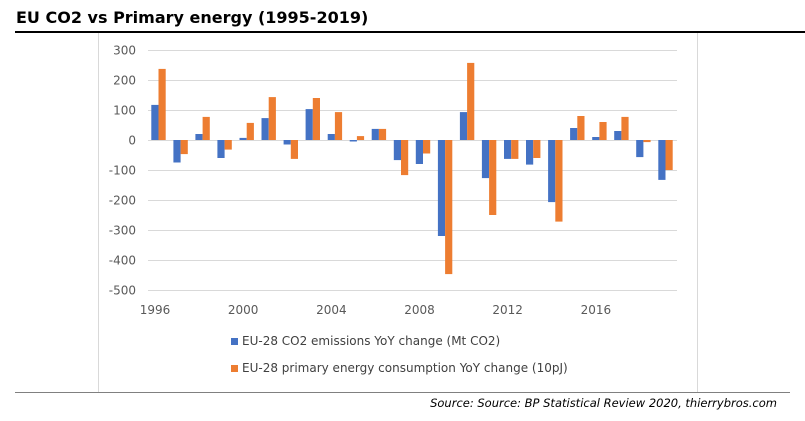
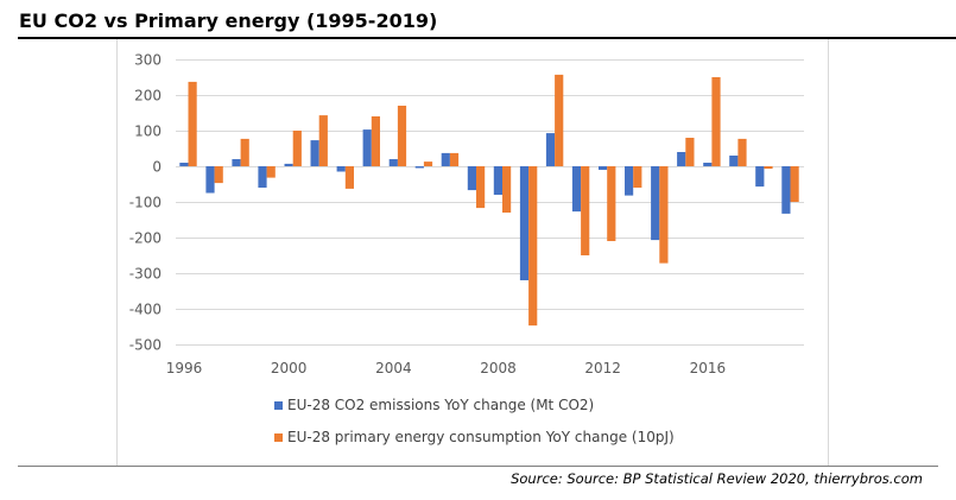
EU-28 CO2 emissions YoY change (Mt CO2)/1996: 120 -> 10
EU-28 primary energy consumption YoY change (10pJ)/2000: 60 -> 100
EU-28 primary energy consumption YoY change (10pJ)/2004: 90 -> 170
EU-28 primary energy consumption YoY change (10pJ)/2008: -40 -> -130
EU-28 CO2 emissions YoY change (Mt CO2)/2012: -60 -> -10
EU-28 primary energy consumption YoY change (10pJ)/2012: -60 -> -210
EU-28 primary energy consumption YoY change (10pJ)/2016: 60 -> 250
